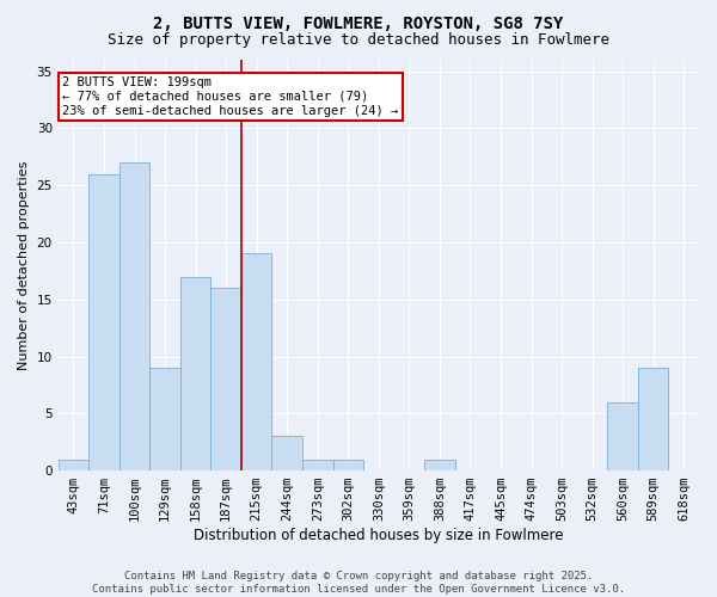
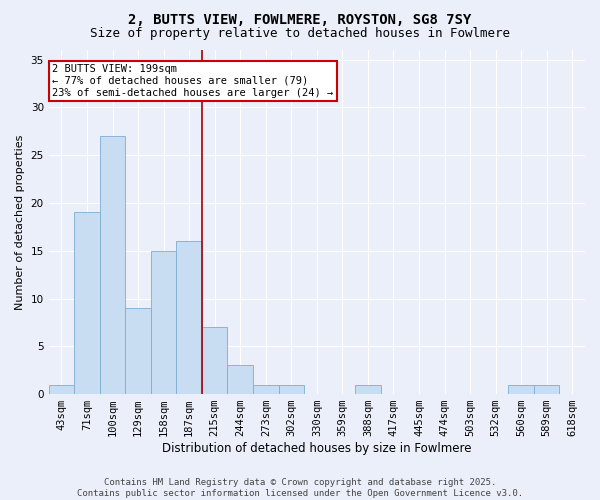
71sqm: 26 -> 19
158sqm: 17 -> 15
215sqm: 19 -> 7
560sqm: 6 -> 1
589sqm: 9 -> 1
